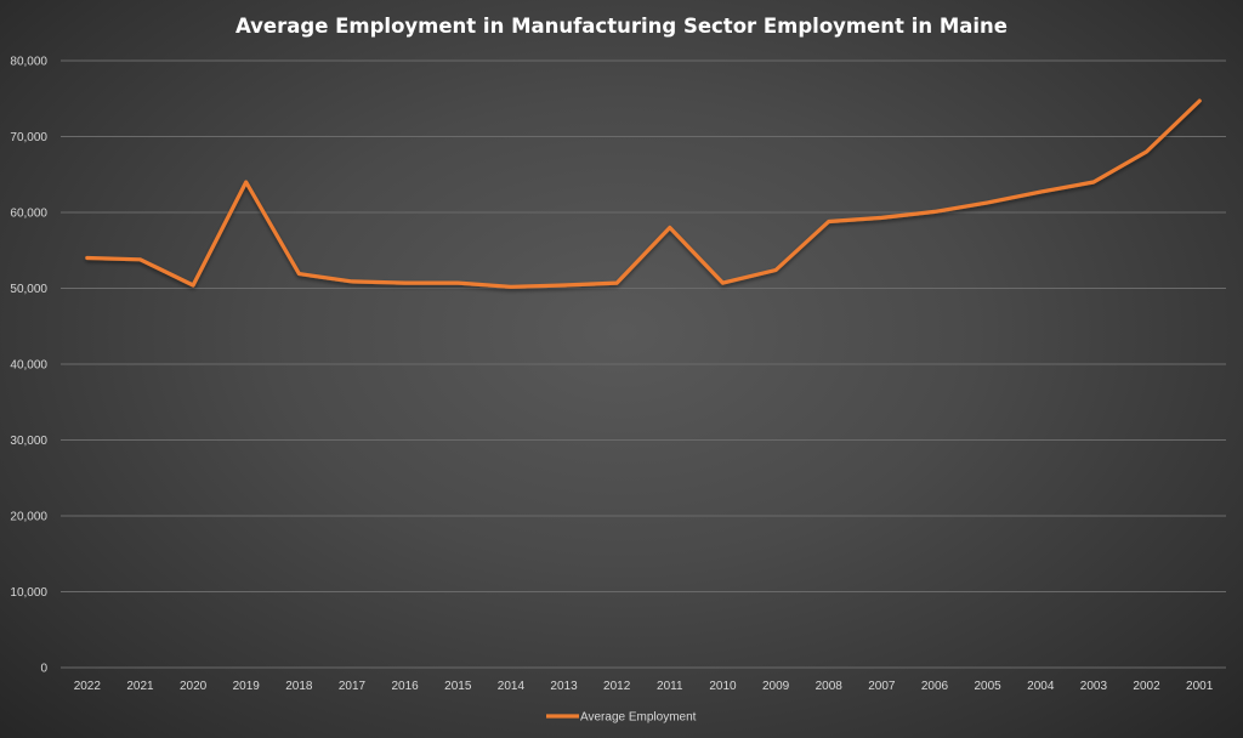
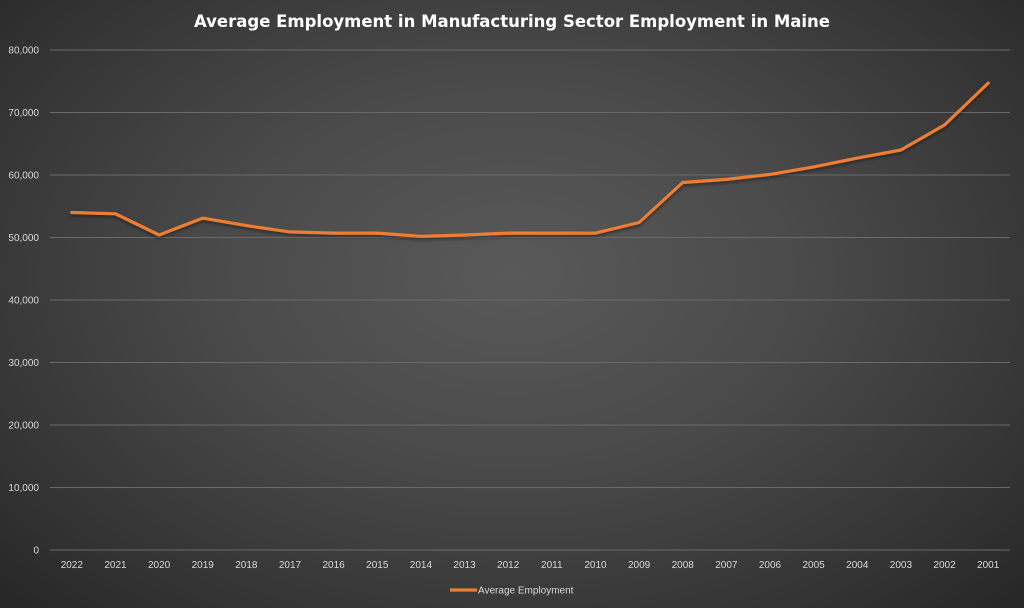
2019: 64000 -> 53000
2011: 58000 -> 51000
